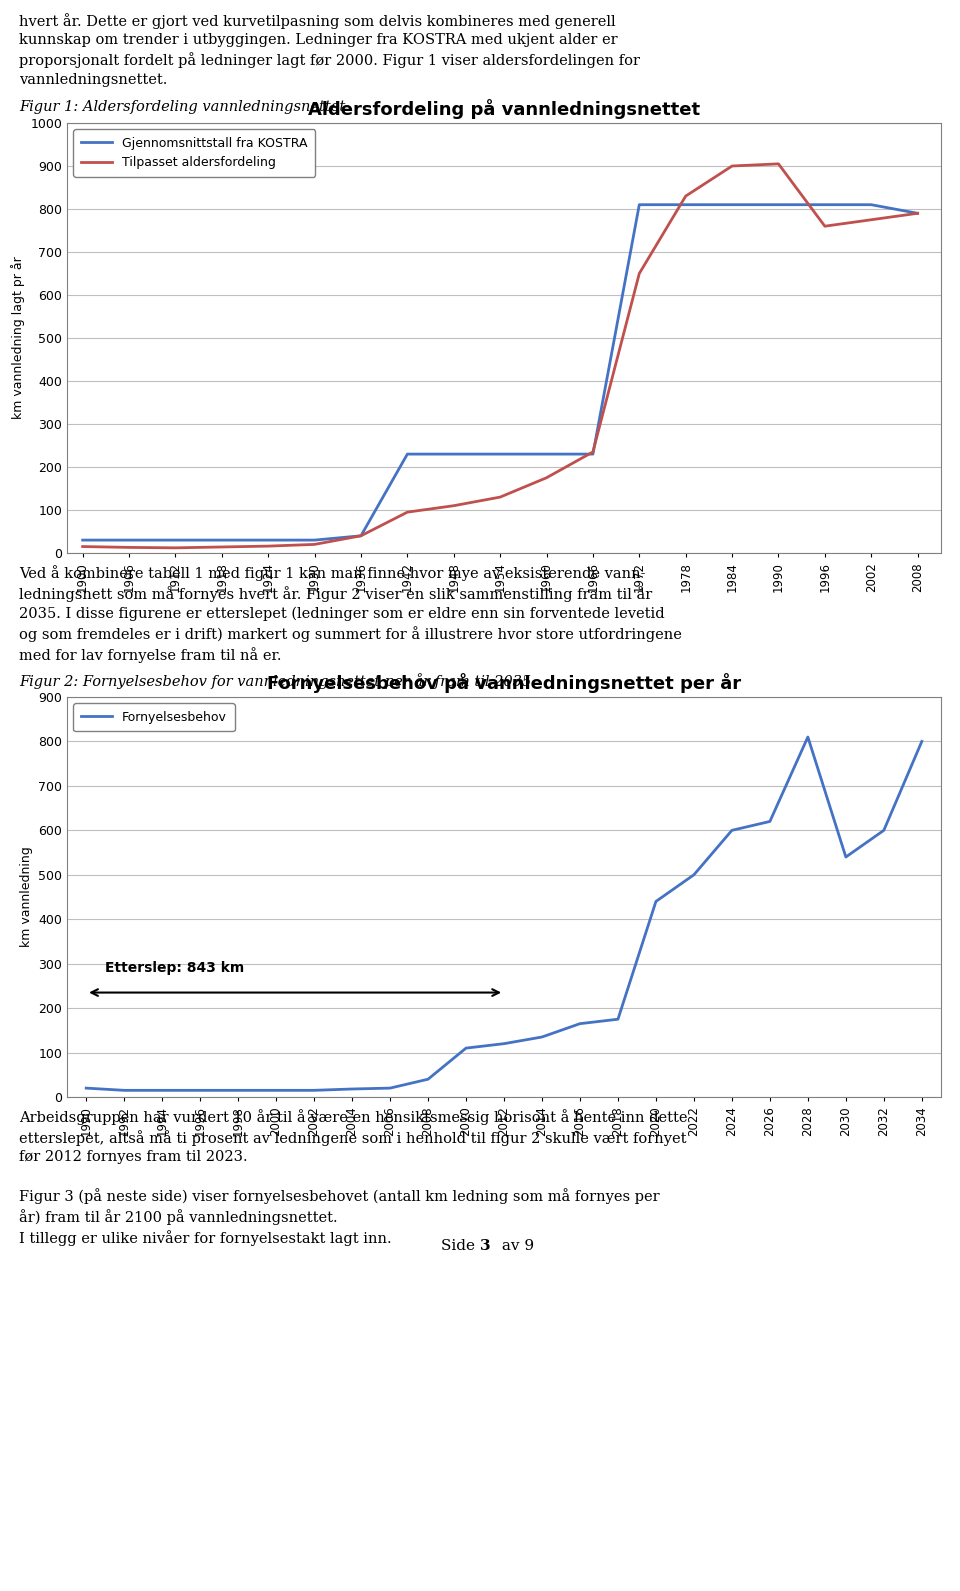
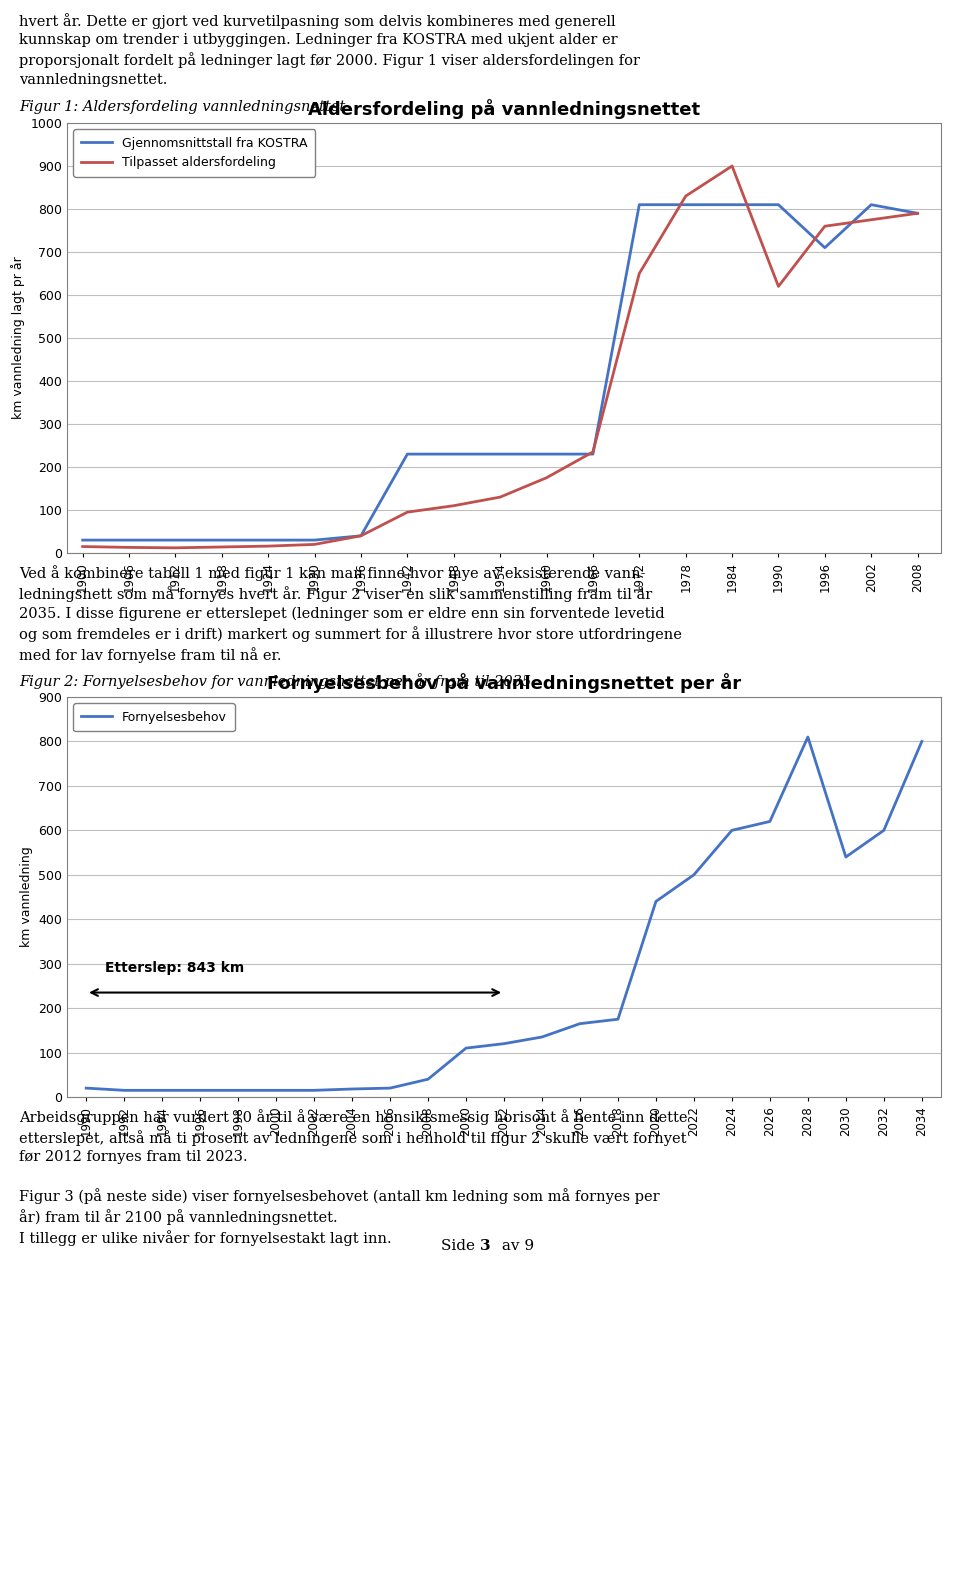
Aldersfordeling på vannledningsnettet/Tilpasset aldersfordeling/1990: 905 -> 620
Aldersfordeling på vannledningsnettet/Gjennomsnittstall fra KOSTRA/1996: 810 -> 710
